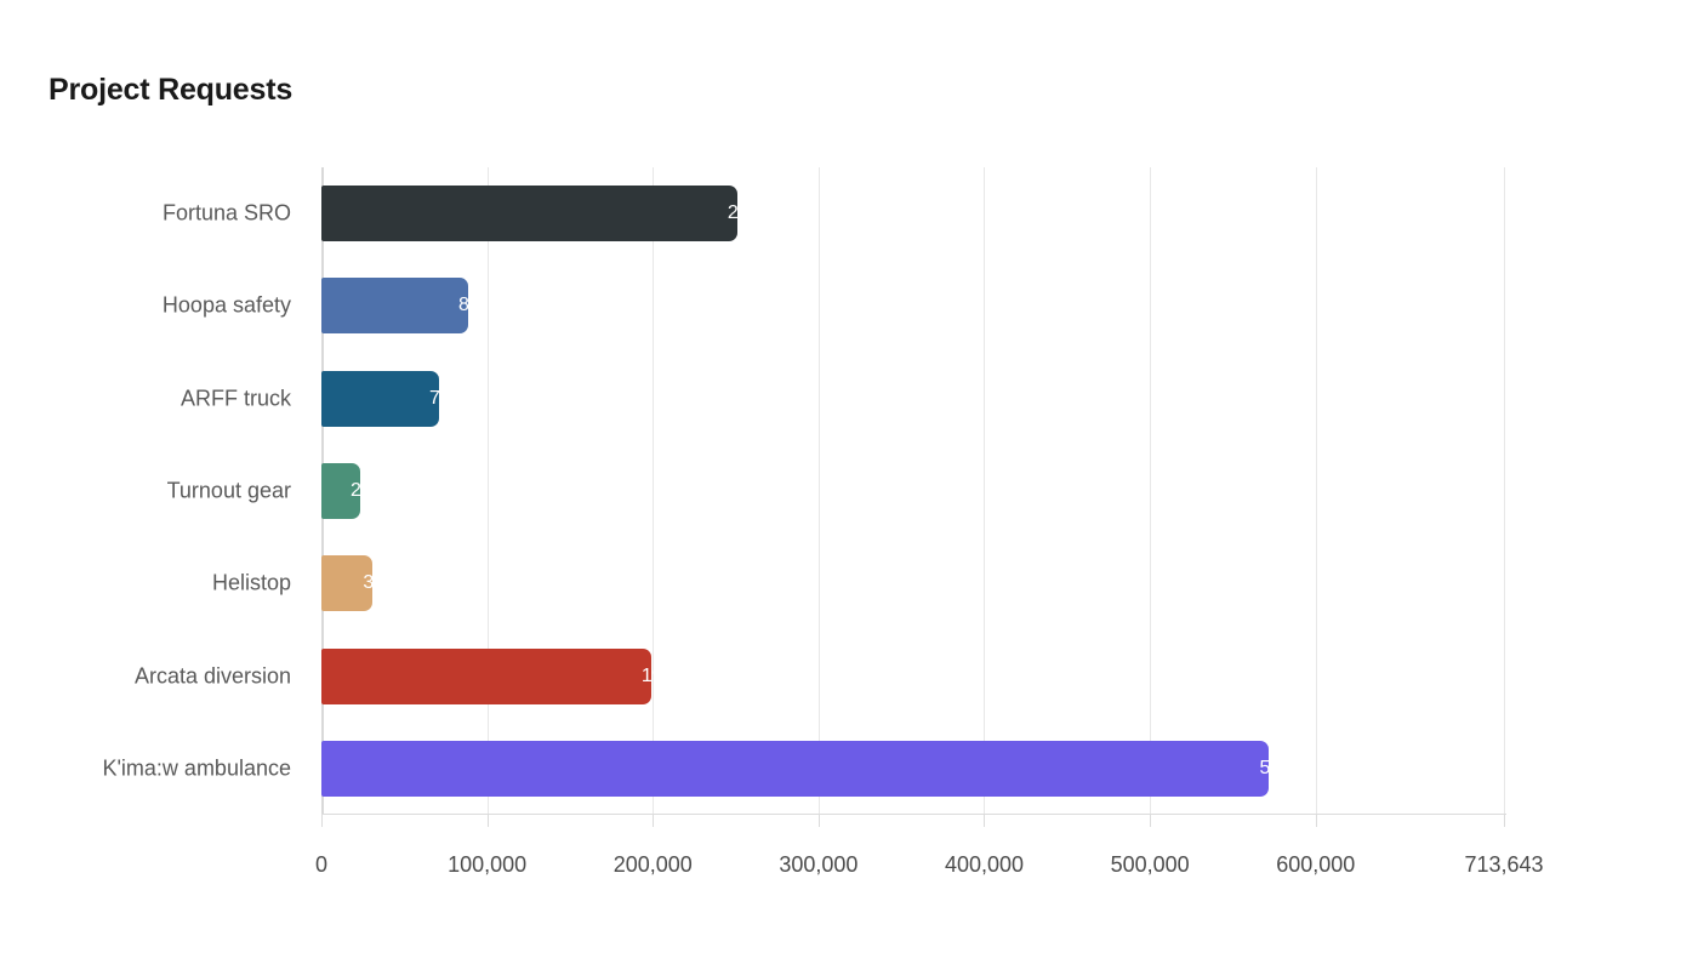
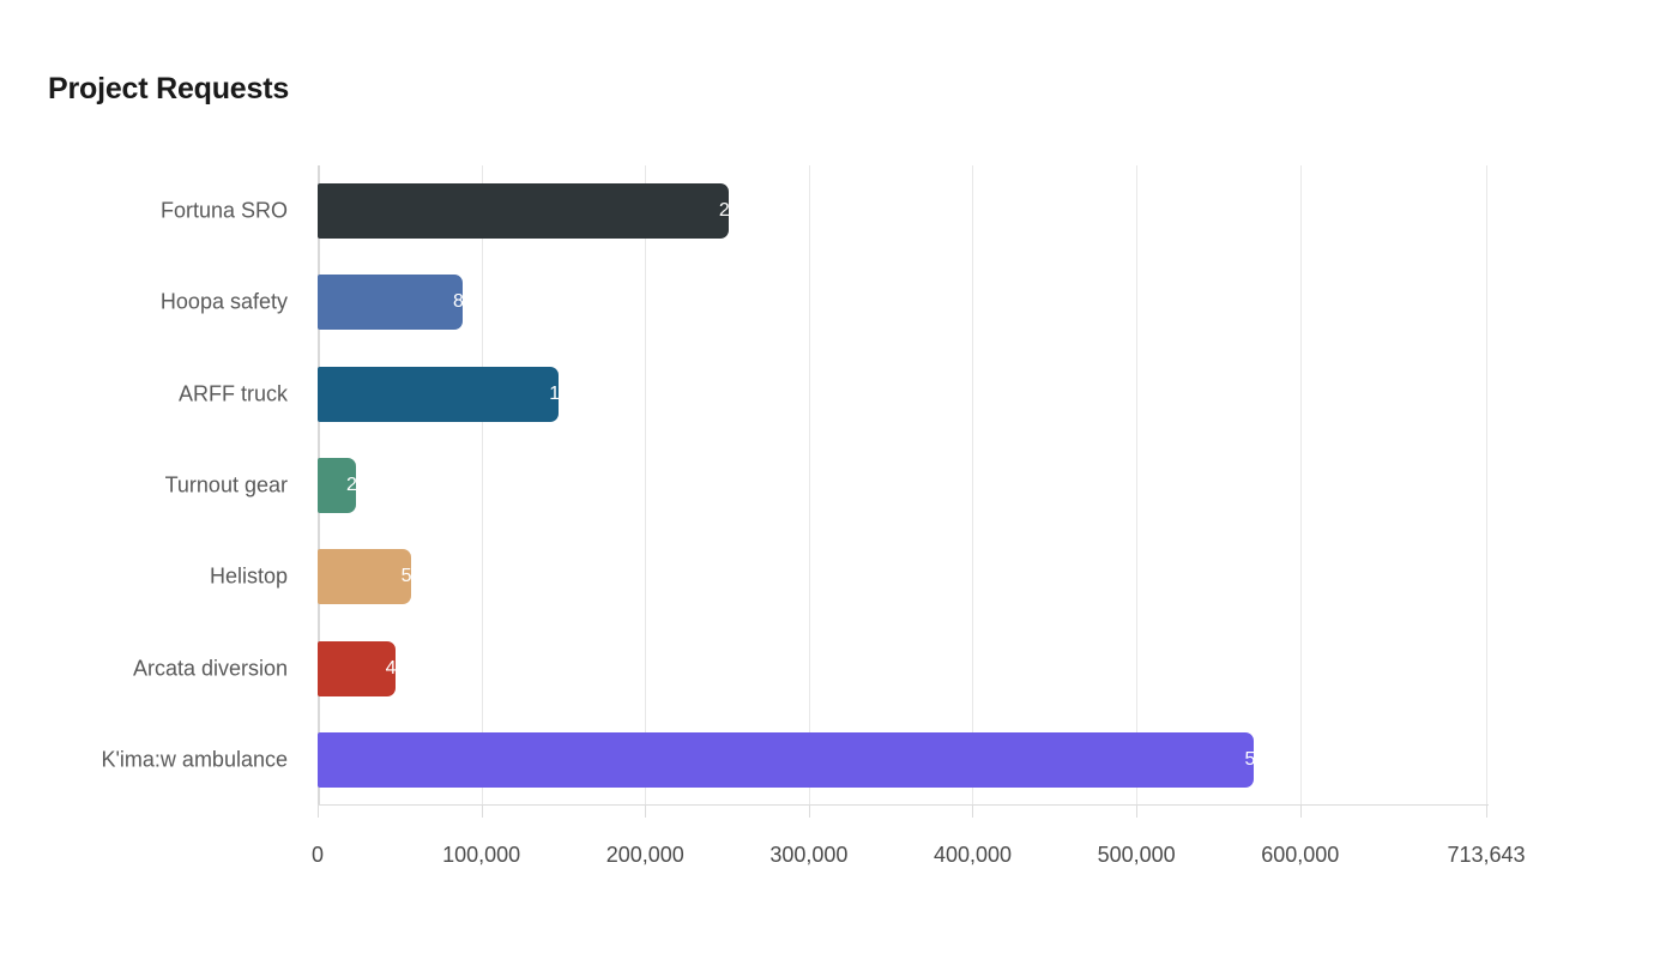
ARFF truck: 71,000 -> 147,300
Helistop: 31,000 -> 56,800
Arcata diversion: 199,000 -> 47,300
